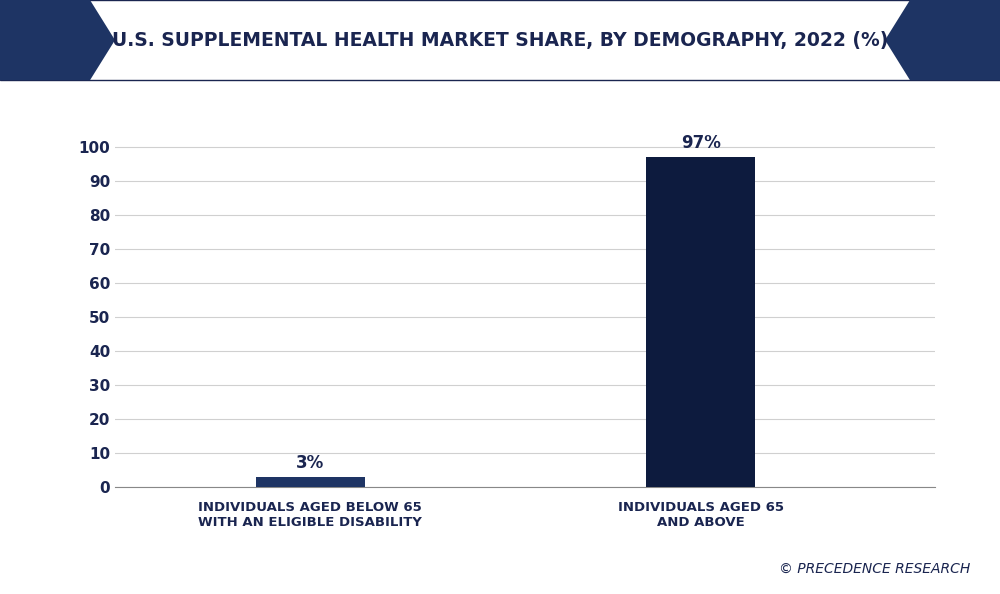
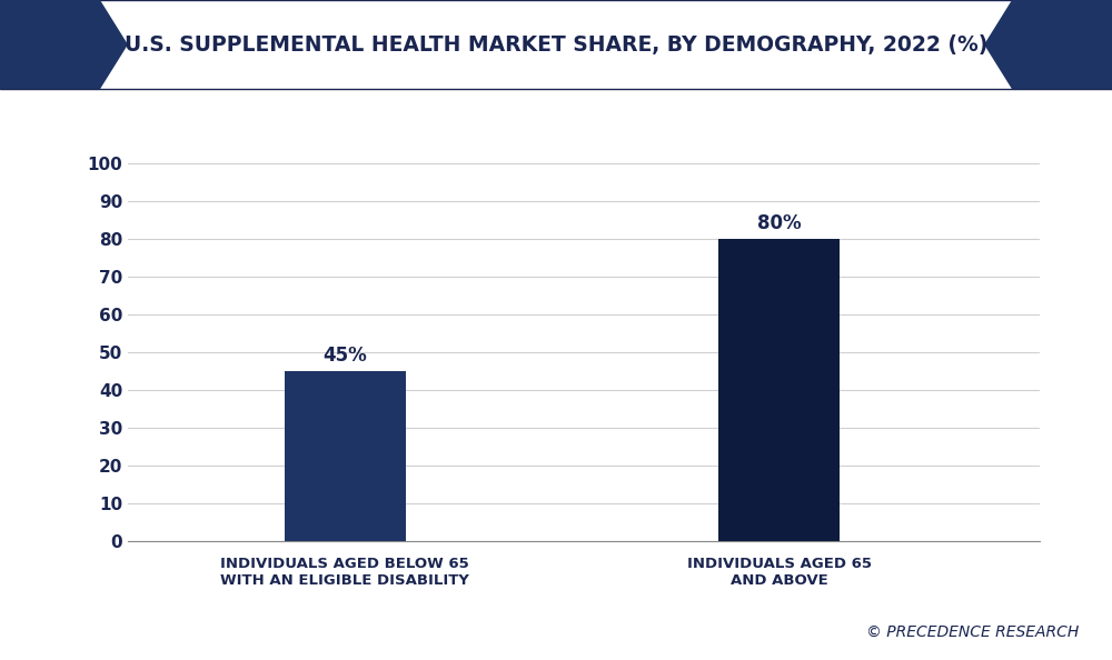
INDIVIDUALS AGED BELOW 65 WITH AN ELIGIBLE DISABILITY: 3% -> 45%
INDIVIDUALS AGED 65 AND ABOVE: 97% -> 80%
